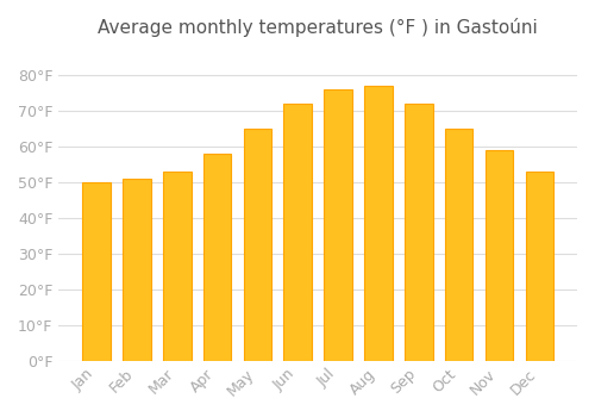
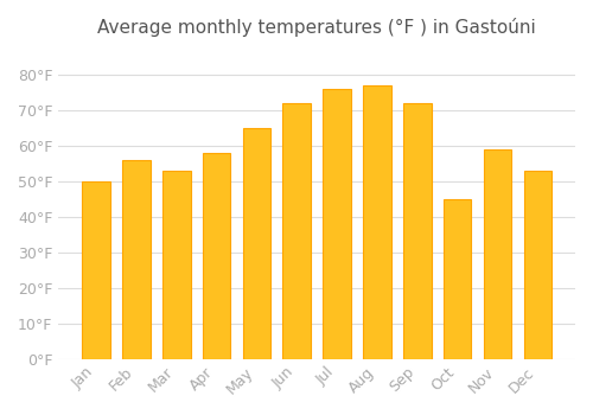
Feb: 51°F -> 56°F
Oct: 65°F -> 45°F
